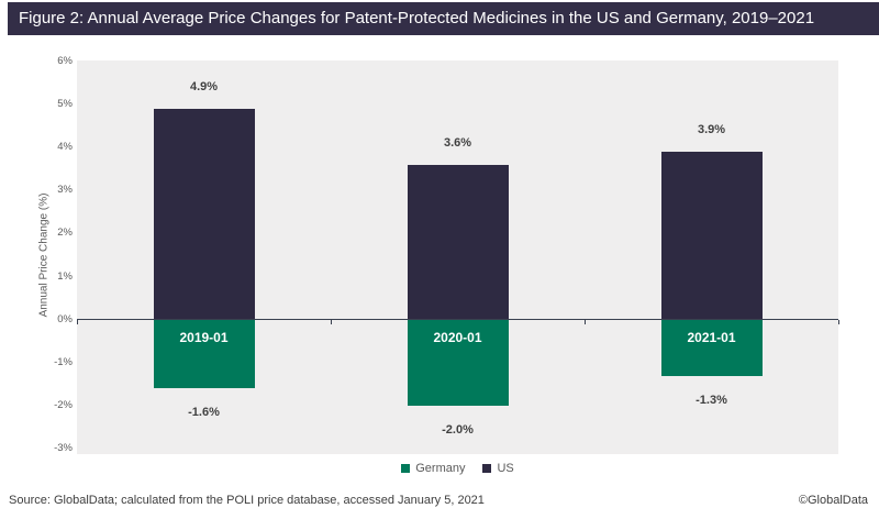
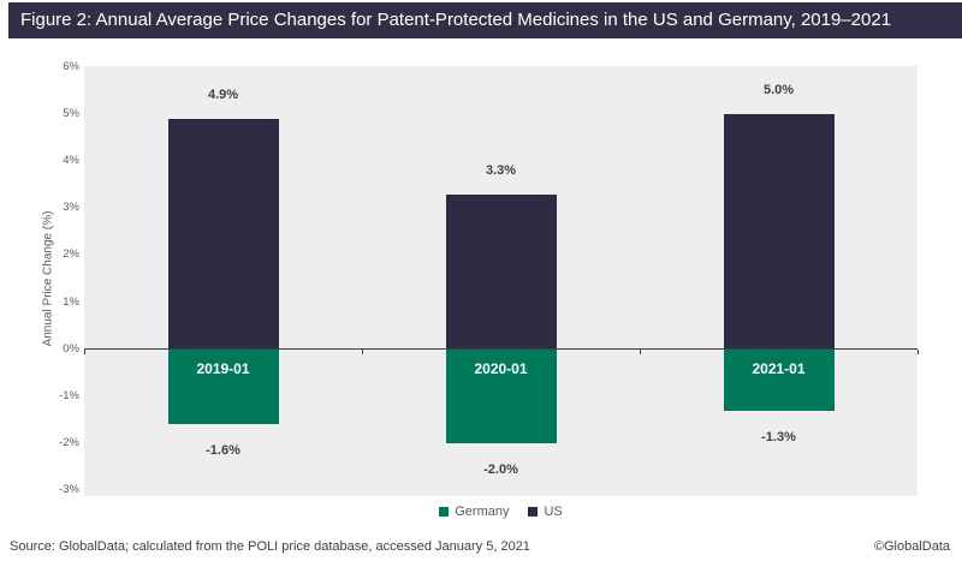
US/2020-01: 3.6% -> 3.3%
US/2021-01: 3.9% -> 5.0%
